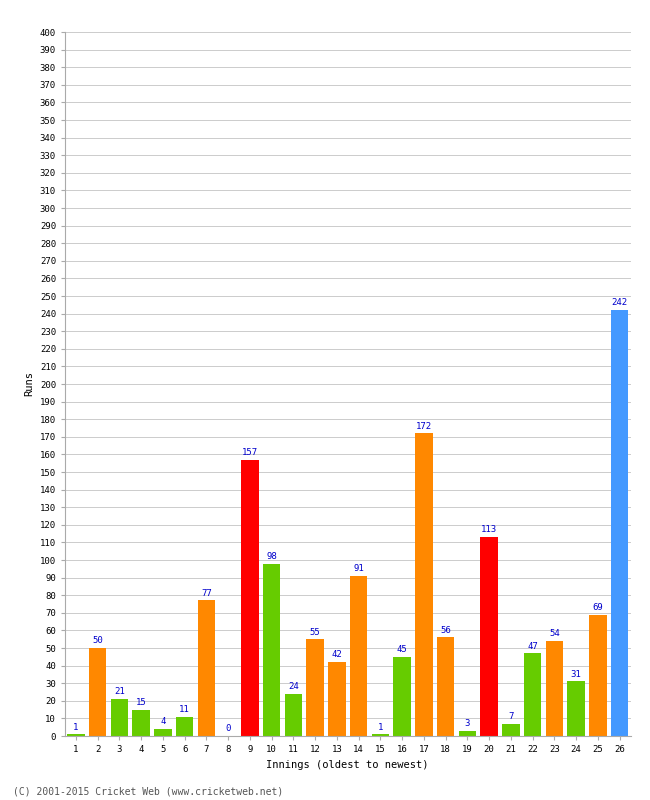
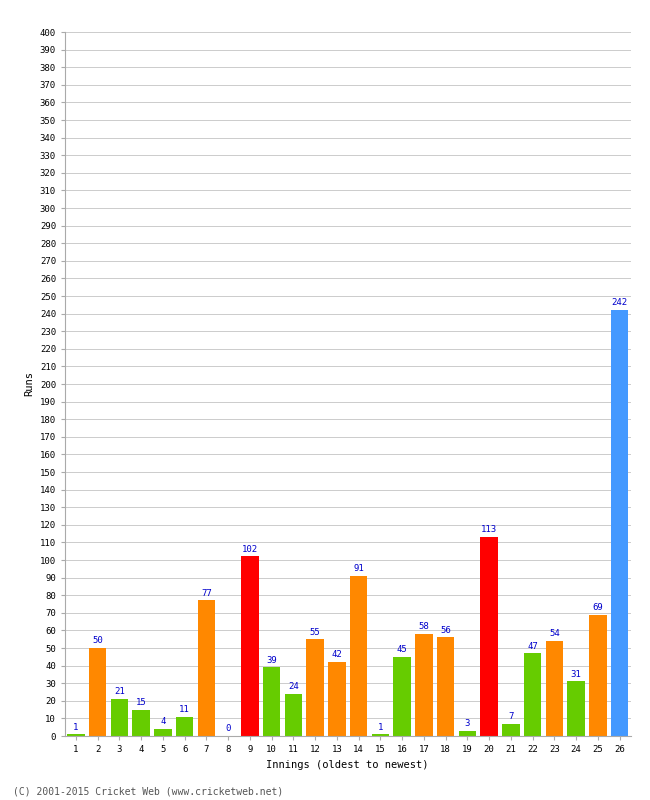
9: 157 -> 102
10: 98 -> 39
17: 172 -> 58
